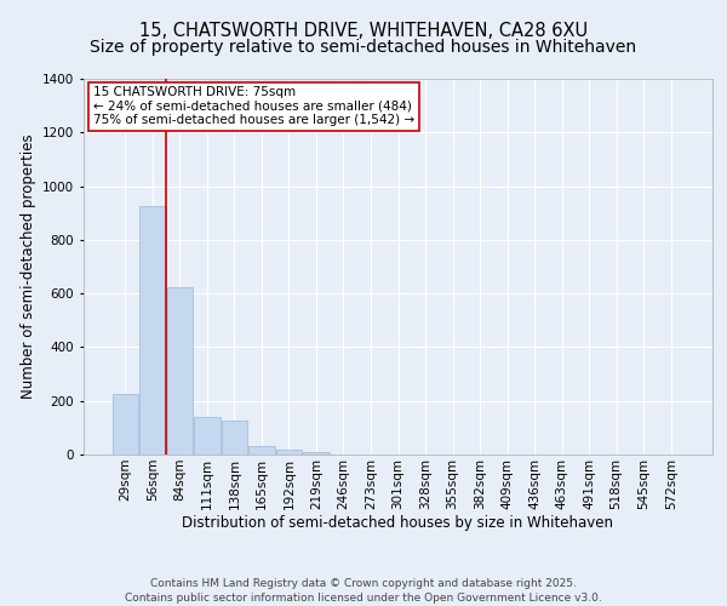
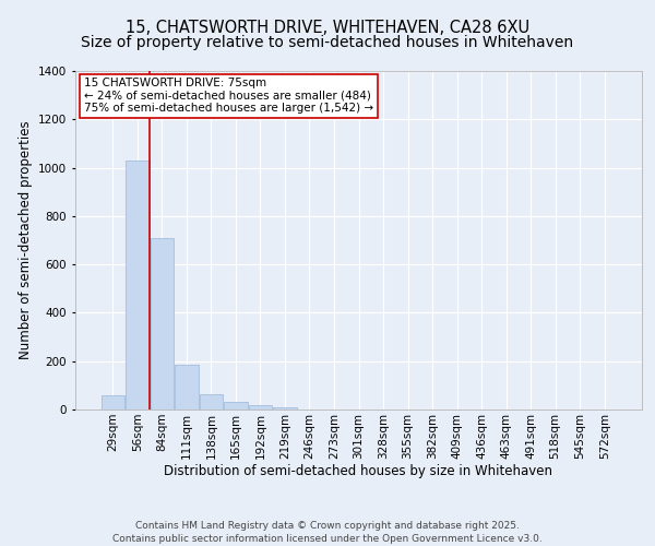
29sqm: 225 -> 60
56sqm: 925 -> 1030
84sqm: 625 -> 710
111sqm: 140 -> 185
138sqm: 125 -> 65
